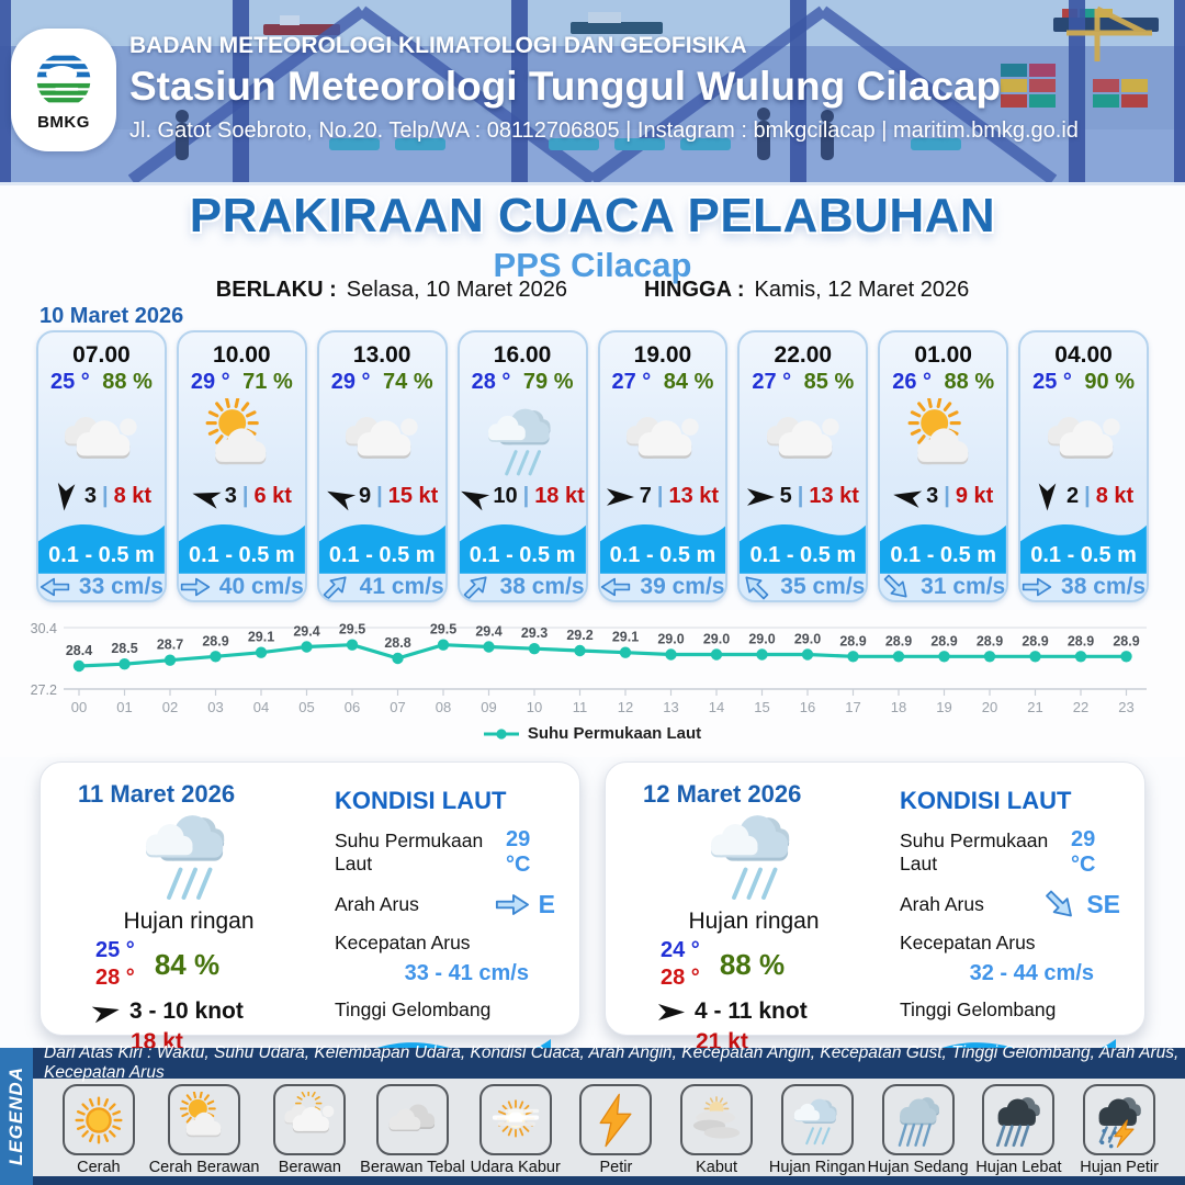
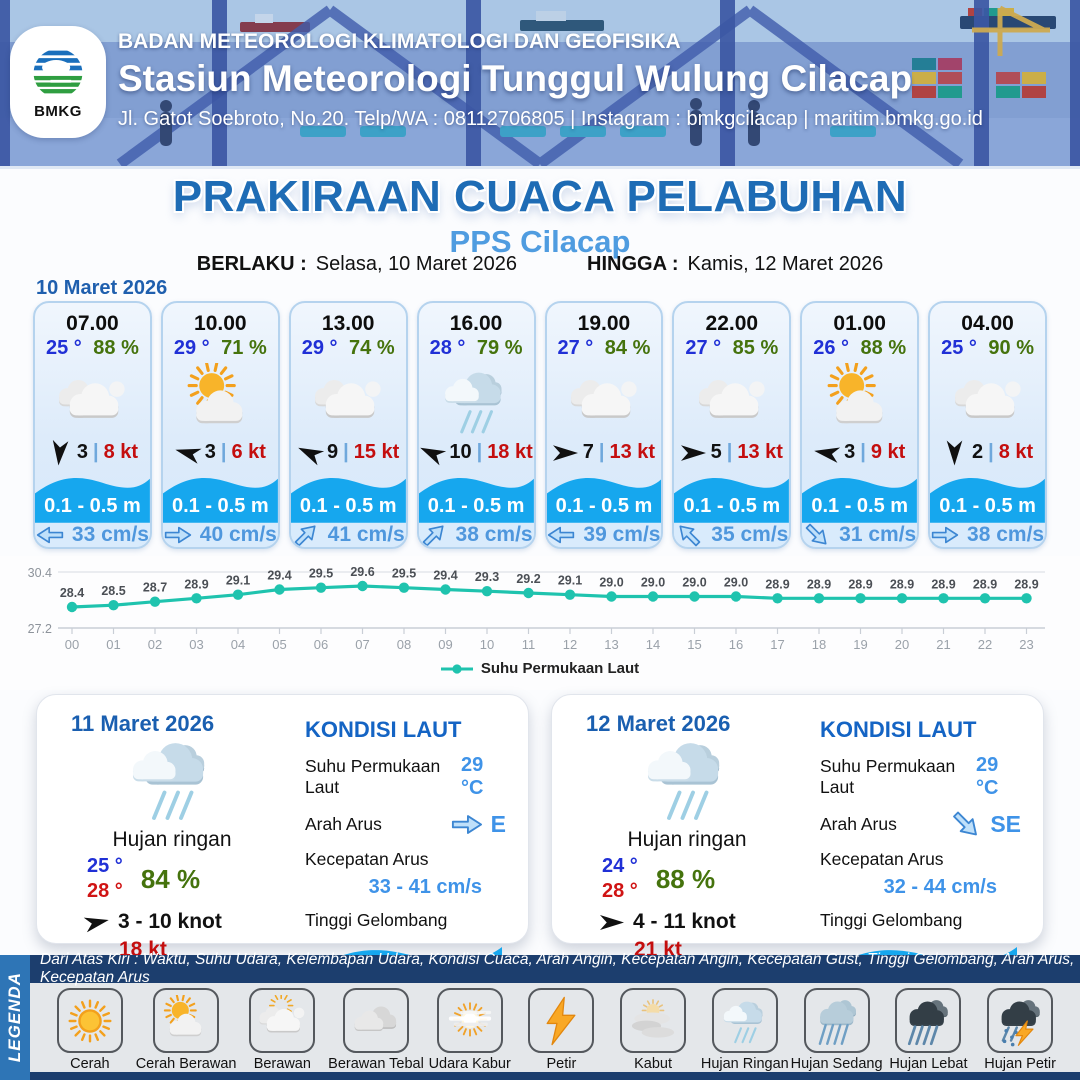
07: 28.8 -> 29.6
